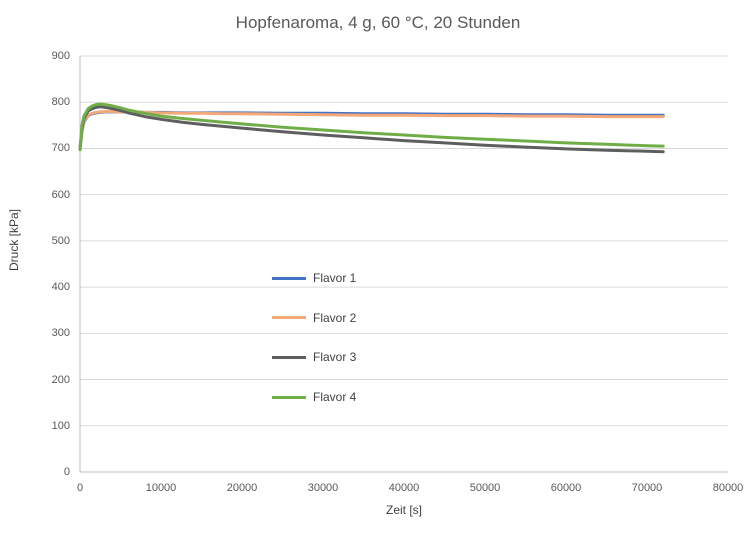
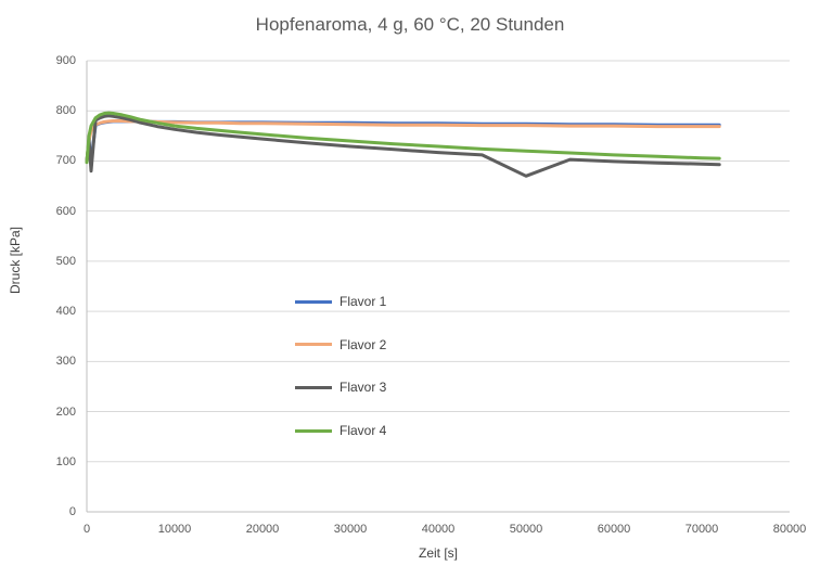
Flavor 1/500: 760 -> 700
Flavor 3/500: 760 -> 680
Flavor 3/50000: 710 -> 670
